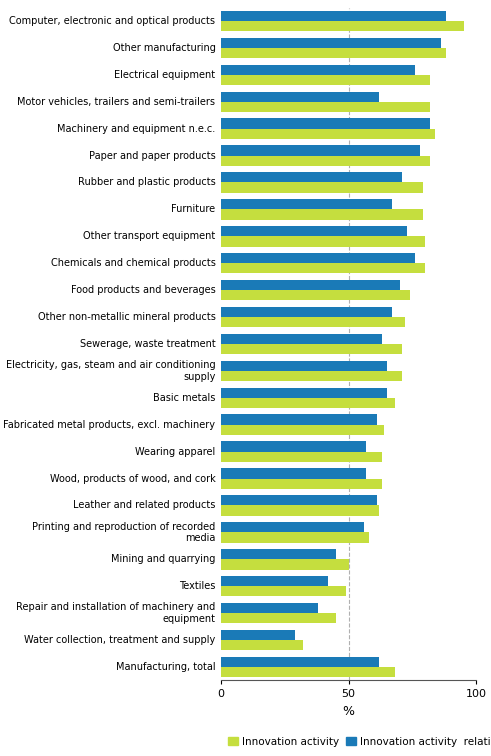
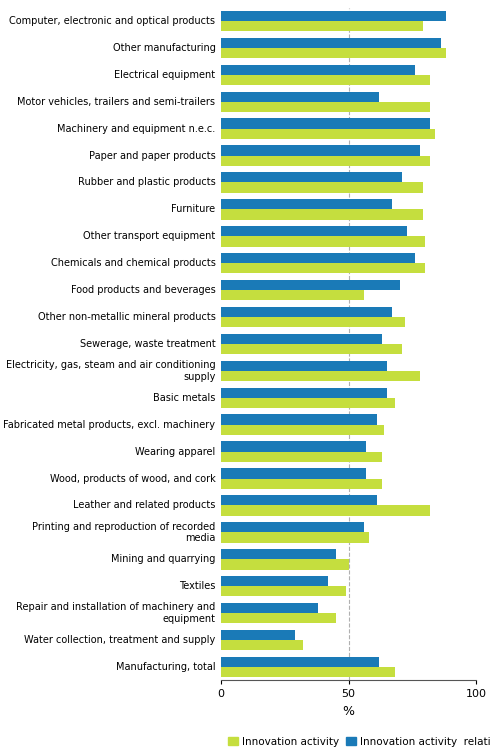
Innovation activity/Computer, electronic and optical products: 95 -> 79
Innovation activity/Food products and beverages: 74 -> 56
Innovation activity/Electricity, gas, steam and air conditioning supply: 71 -> 78
Innovation activity/Leather and related products: 62 -> 82
